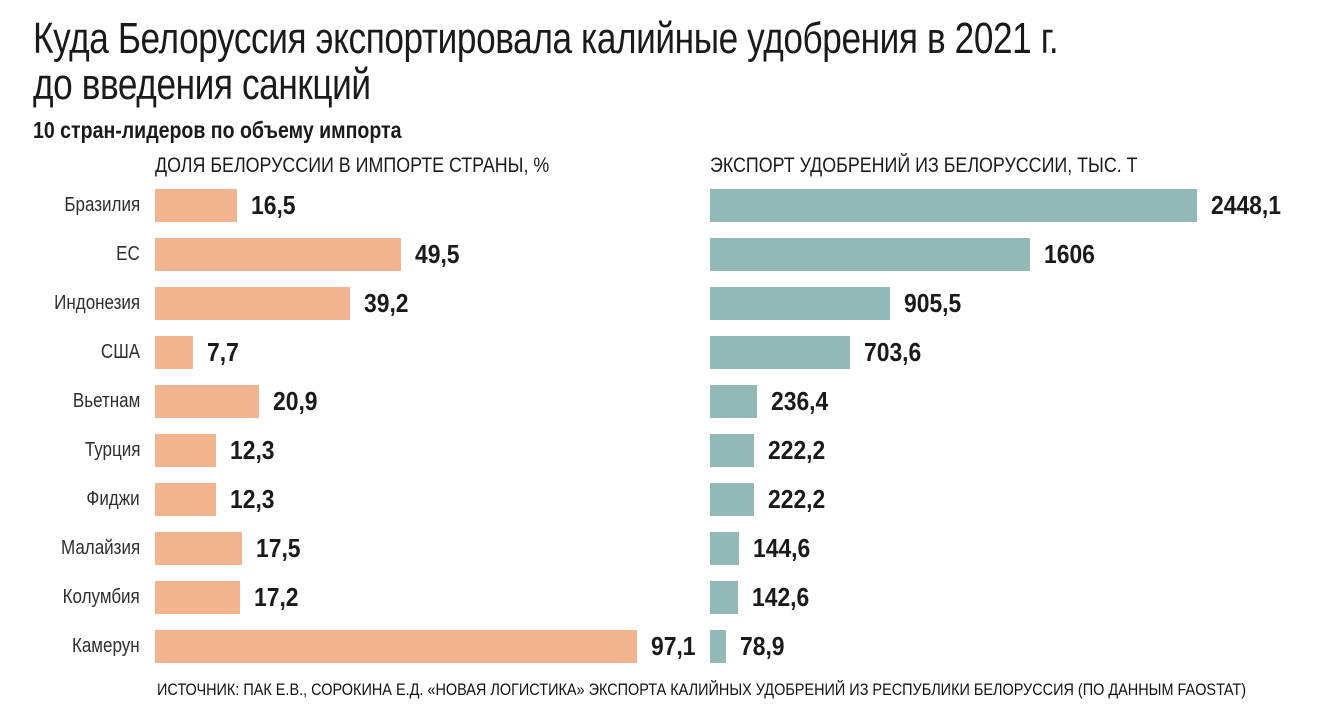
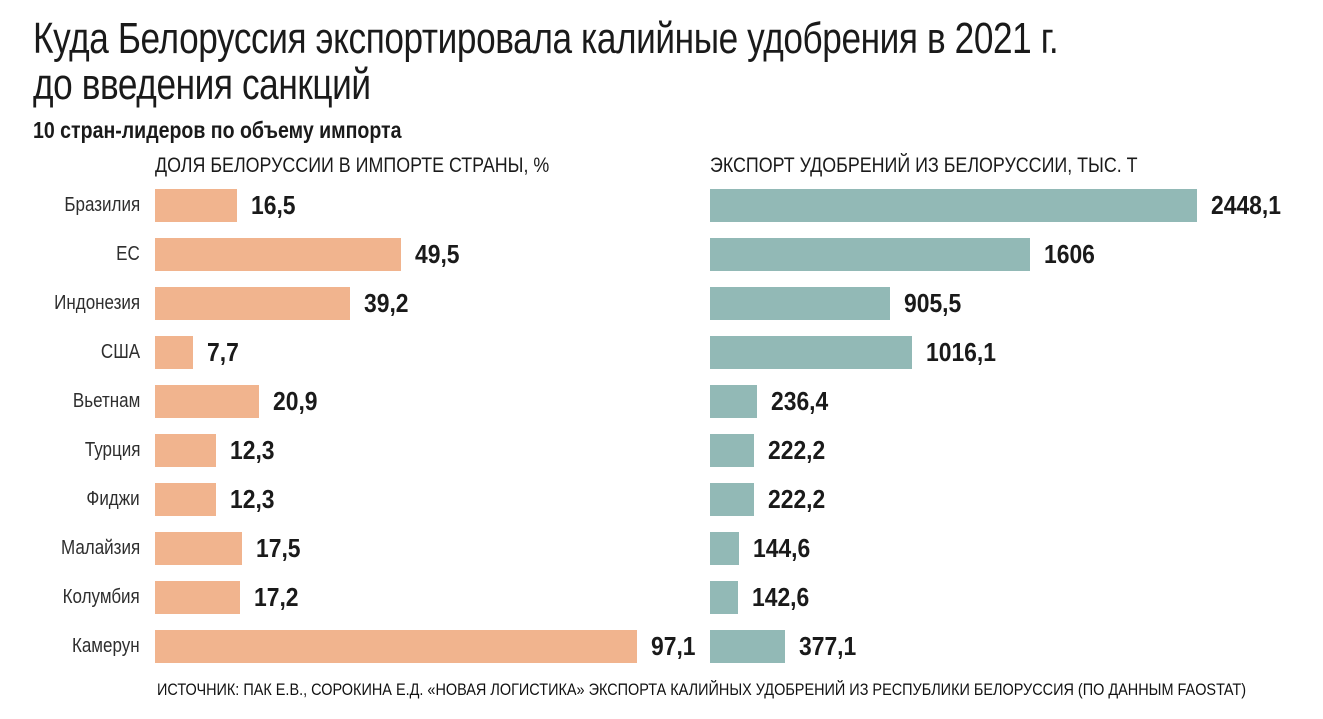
ЭКСПОРТ УДОБРЕНИЙ ИЗ БЕЛОРУССИИ, ТЫС. Т/США: 703,6 -> 1016,1
ЭКСПОРТ УДОБРЕНИЙ ИЗ БЕЛОРУССИИ, ТЫС. Т/Камерун: 78,9 -> 377,1
